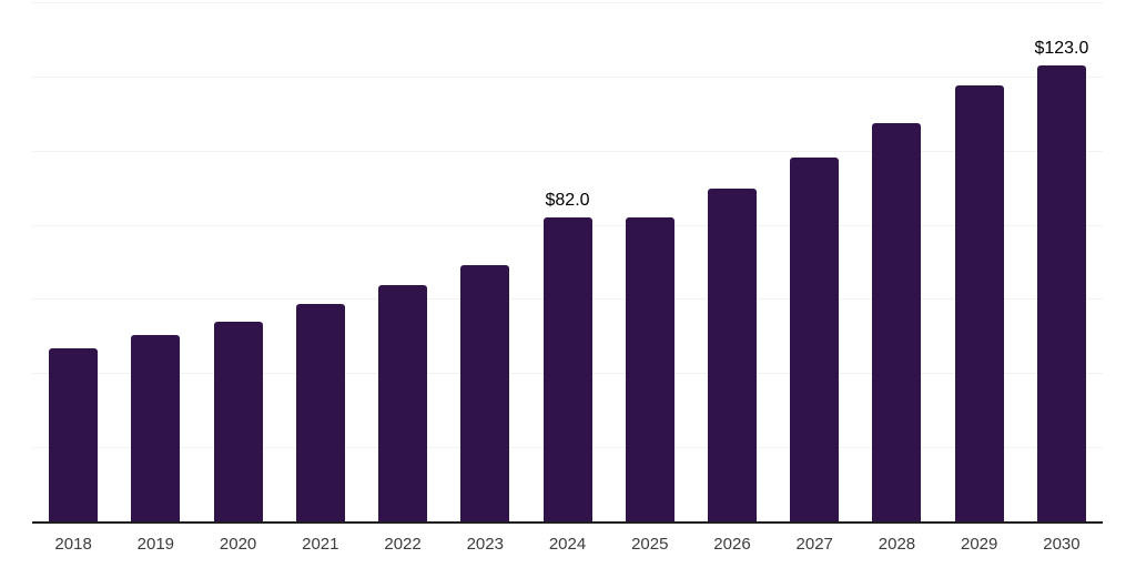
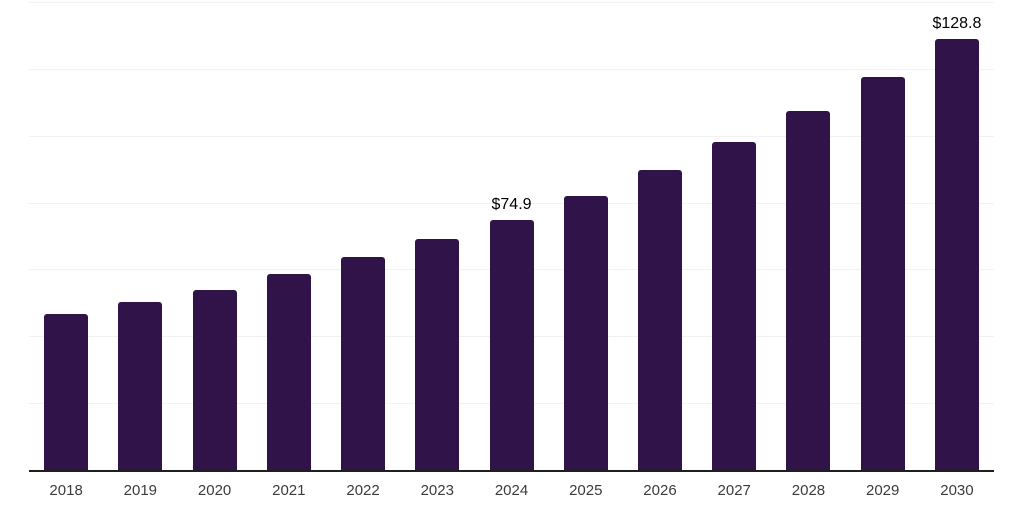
2024: $82.0 -> $74.9
2030: $123.0 -> $128.8
